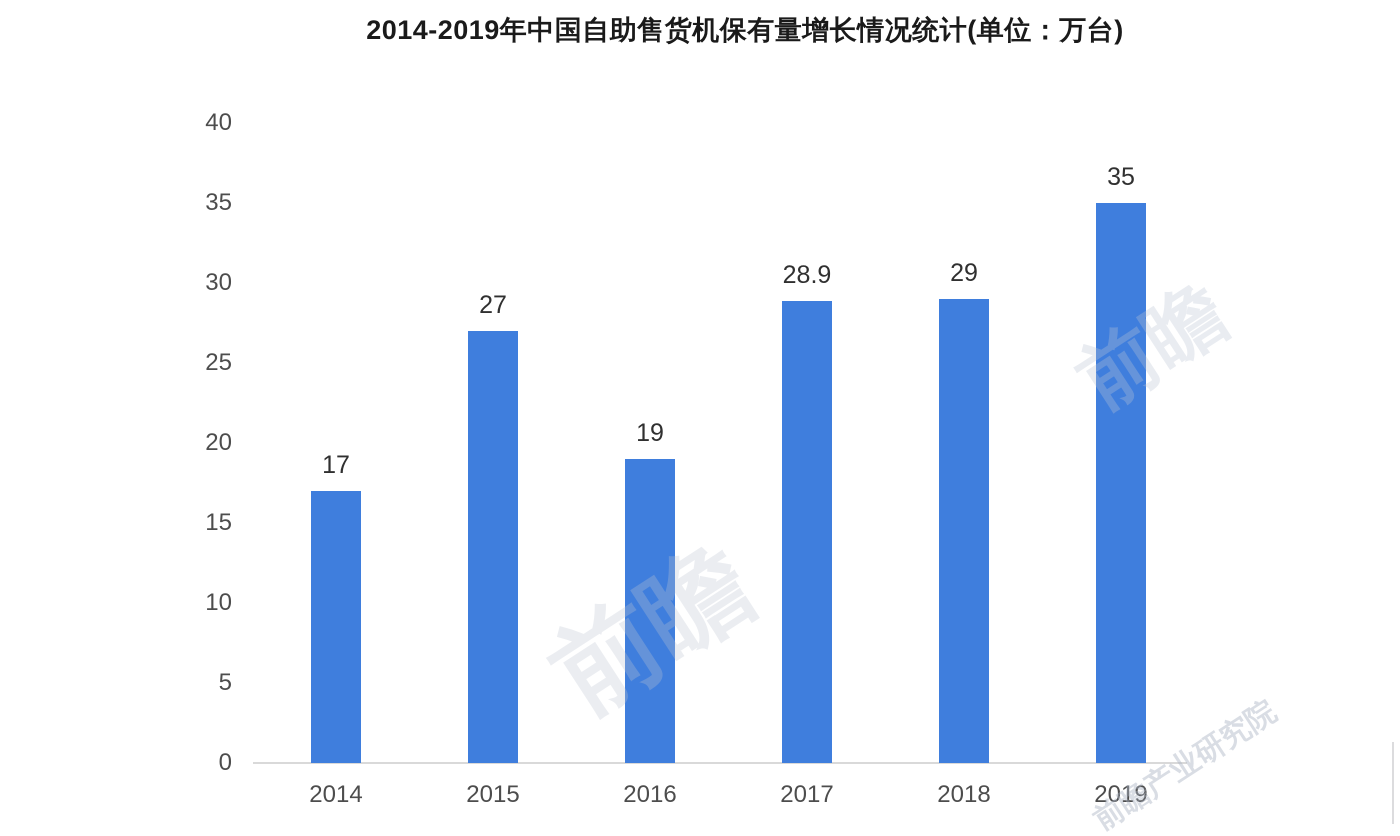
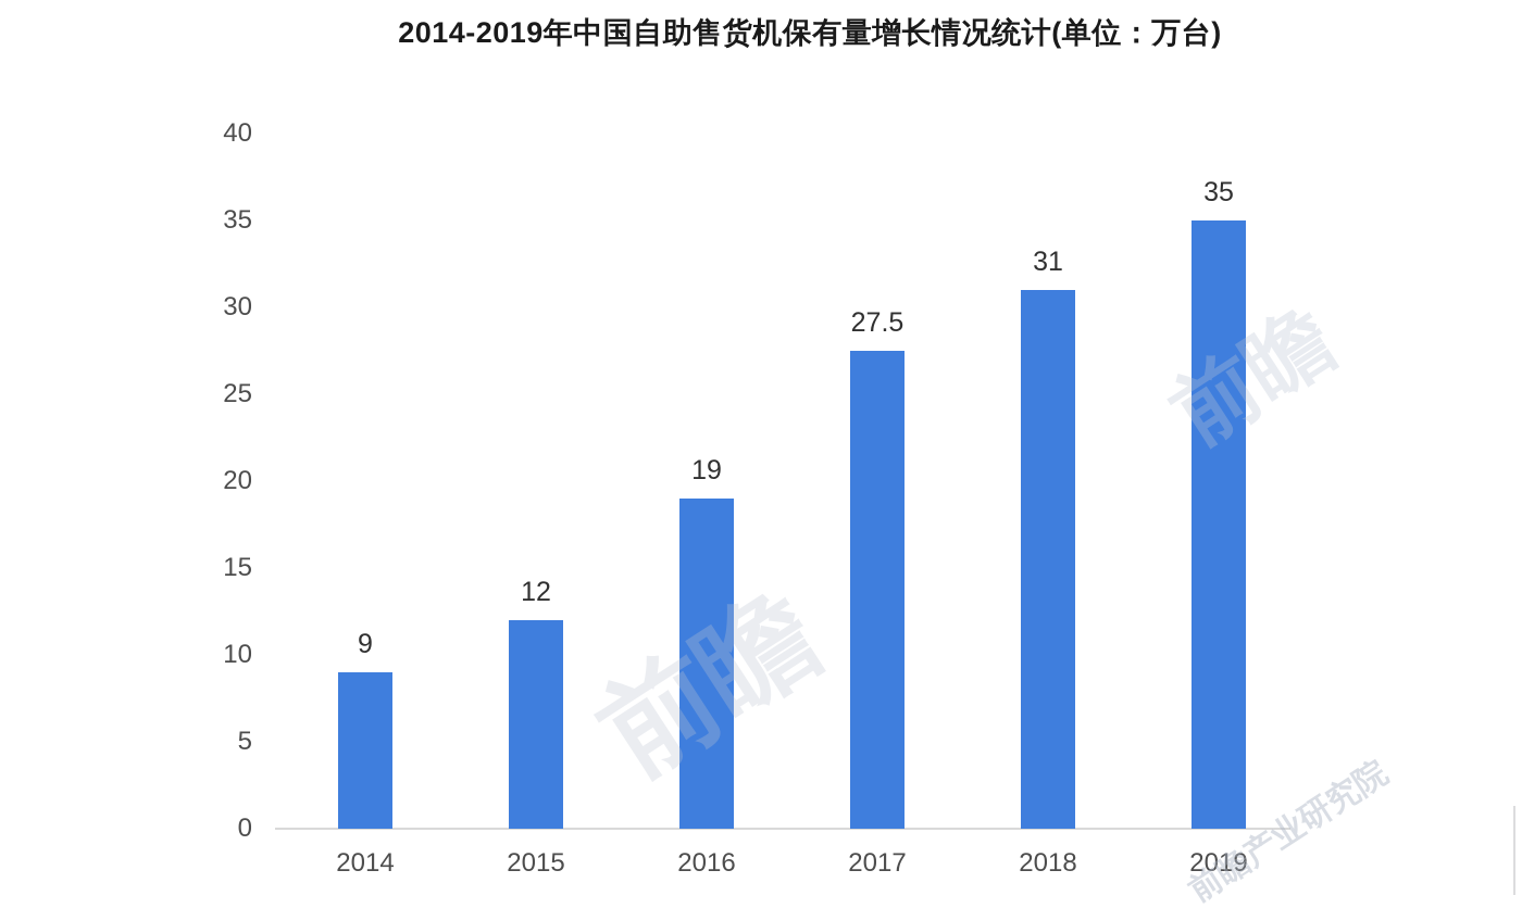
2014: 17 -> 9
2015: 27 -> 12
2017: 28.9 -> 27.5
2018: 29 -> 31
